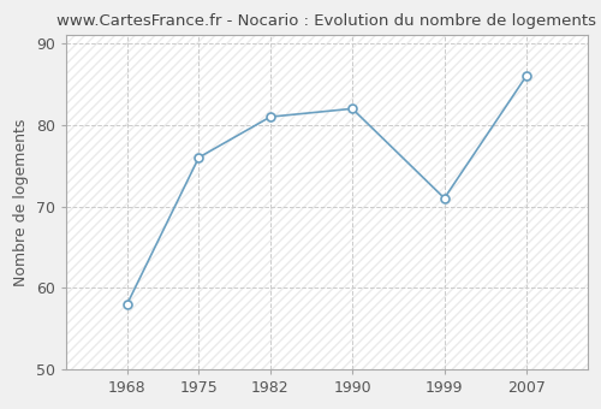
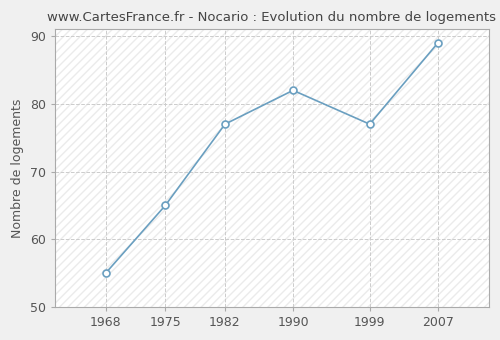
1968: 58 -> 55
1975: 76 -> 65
1982: 81 -> 77
1999: 71 -> 77
2007: 86 -> 89
